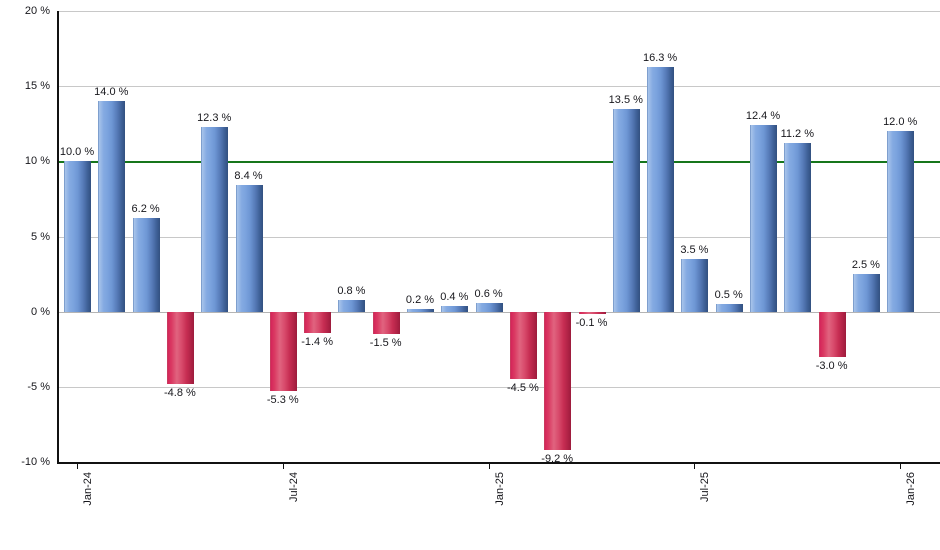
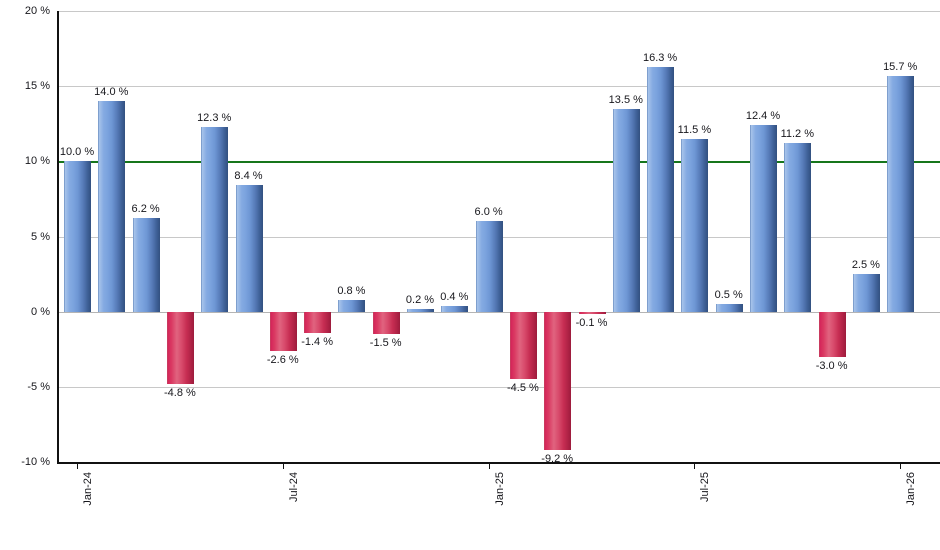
Jul-24: -5.3 -> -2.6
Jan-25: 0.6 -> 6.0
Jul-25: 3.5 -> 11.5
Jan-26: 12.0 -> 15.7
